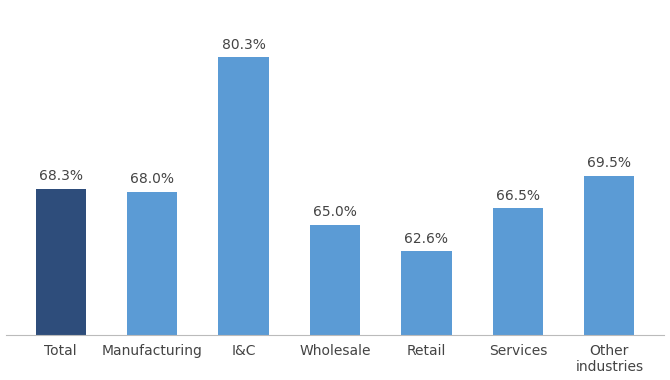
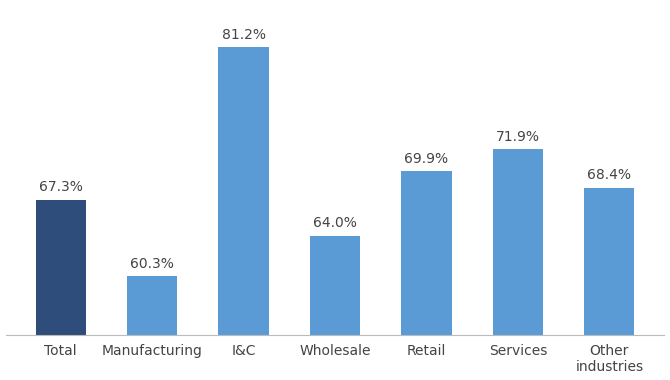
Total: 68.3% -> 67.3%
Manufacturing: 68.0% -> 60.3%
I&C: 80.3% -> 81.2%
Wholesale: 65.0% -> 64.0%
Retail: 62.6% -> 69.9%
Services: 66.5% -> 71.9%
Other industries: 69.5% -> 68.4%
